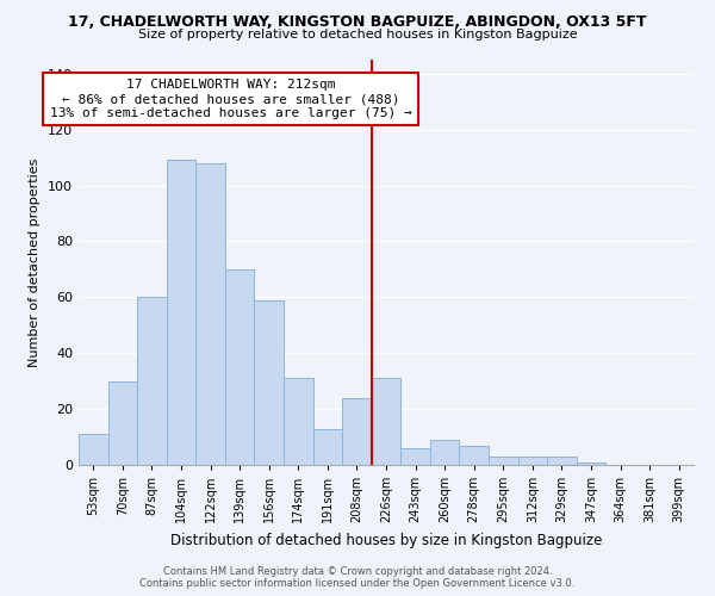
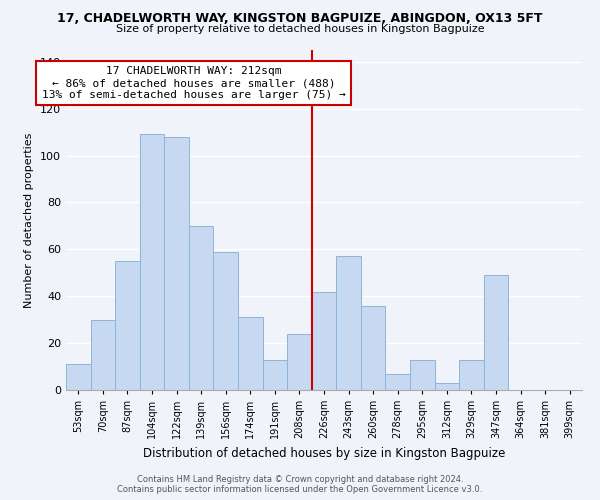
87sqm: 60 -> 55
226sqm: 31 -> 42
243sqm: 6 -> 57
260sqm: 9 -> 36
295sqm: 3 -> 13
329sqm: 3 -> 13
347sqm: 1 -> 49
